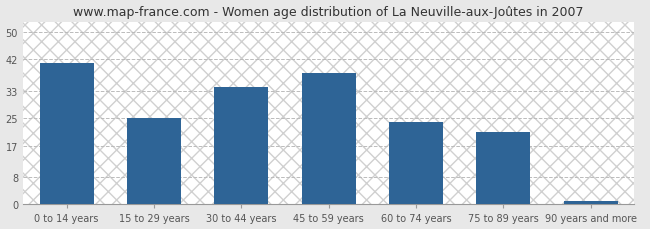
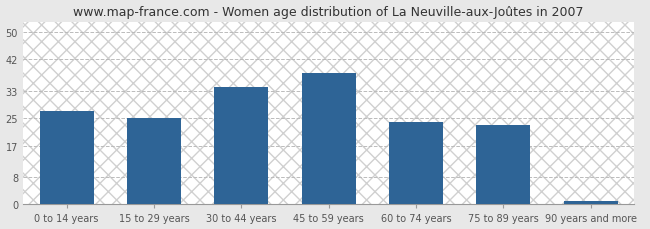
0 to 14 years: 41 -> 27
75 to 89 years: 21 -> 23
